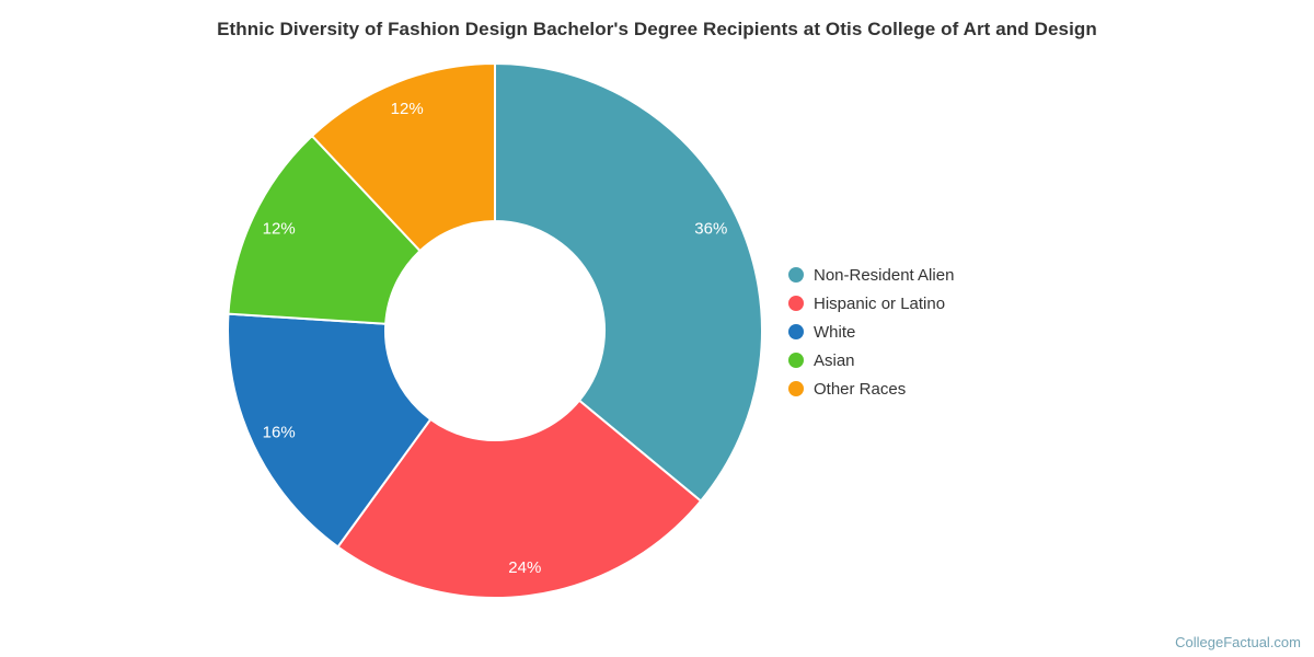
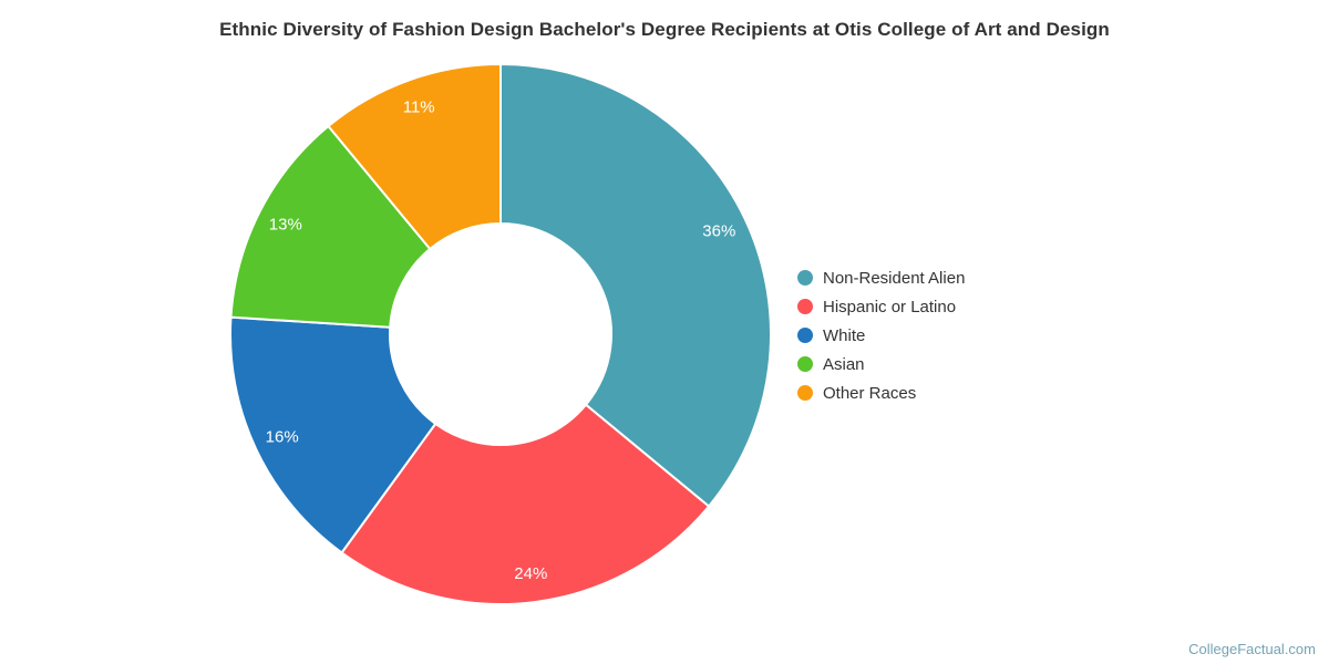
Asian: 12% -> 13%
Other Races: 12% -> 11%
